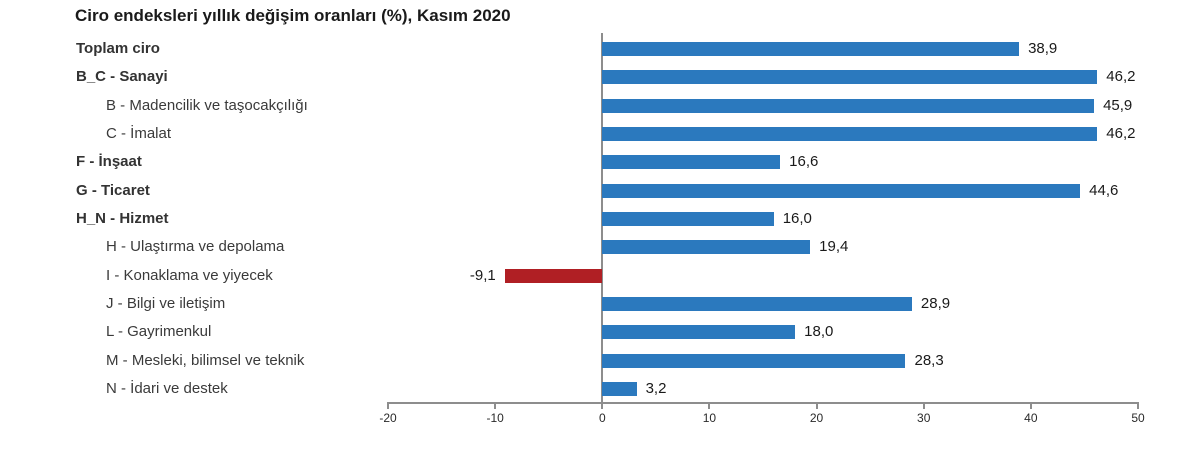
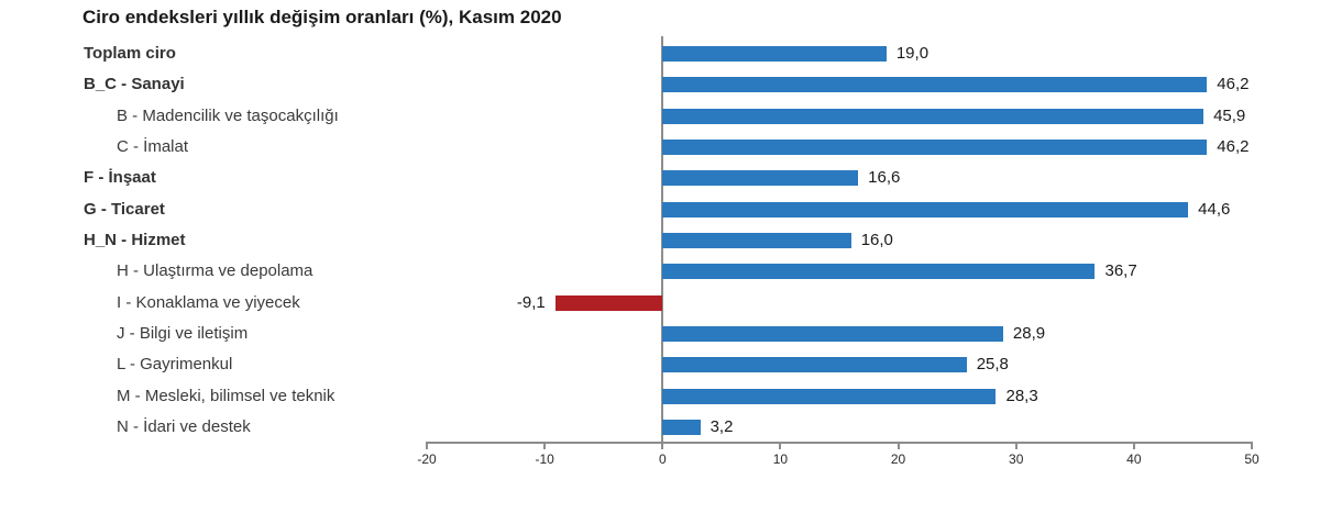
Toplam ciro: 38,9 -> 19,0
H - Ulaştırma ve depolama: 19,4 -> 36,7
L - Gayrimenkul: 18,0 -> 25,8
